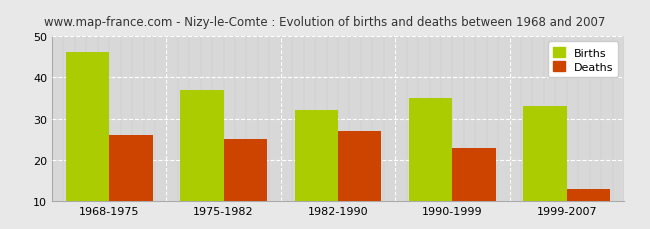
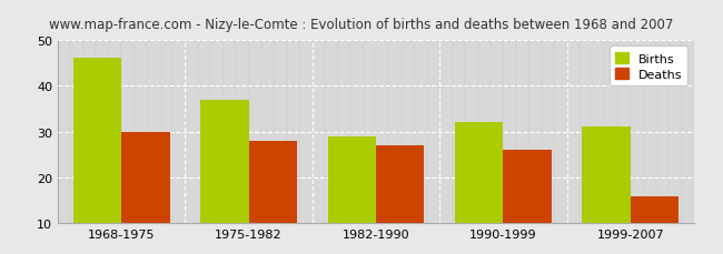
Deaths/1968-1975: 26 -> 30
Deaths/1975-1982: 25 -> 28
Births/1982-1990: 32 -> 29
Births/1990-1999: 35 -> 32
Deaths/1990-1999: 23 -> 26
Births/1999-2007: 33 -> 31
Deaths/1999-2007: 13 -> 16
